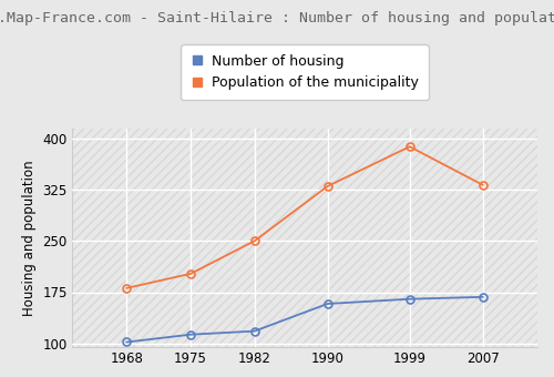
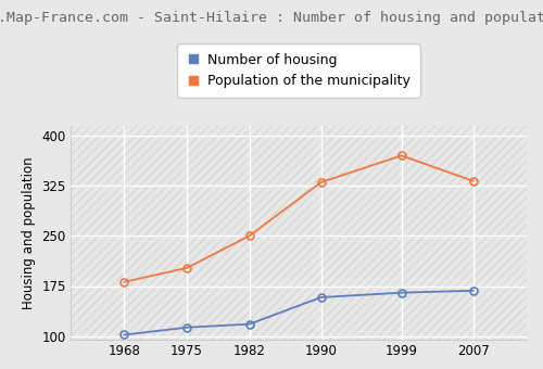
Population of the municipality/1999: 388 -> 370
